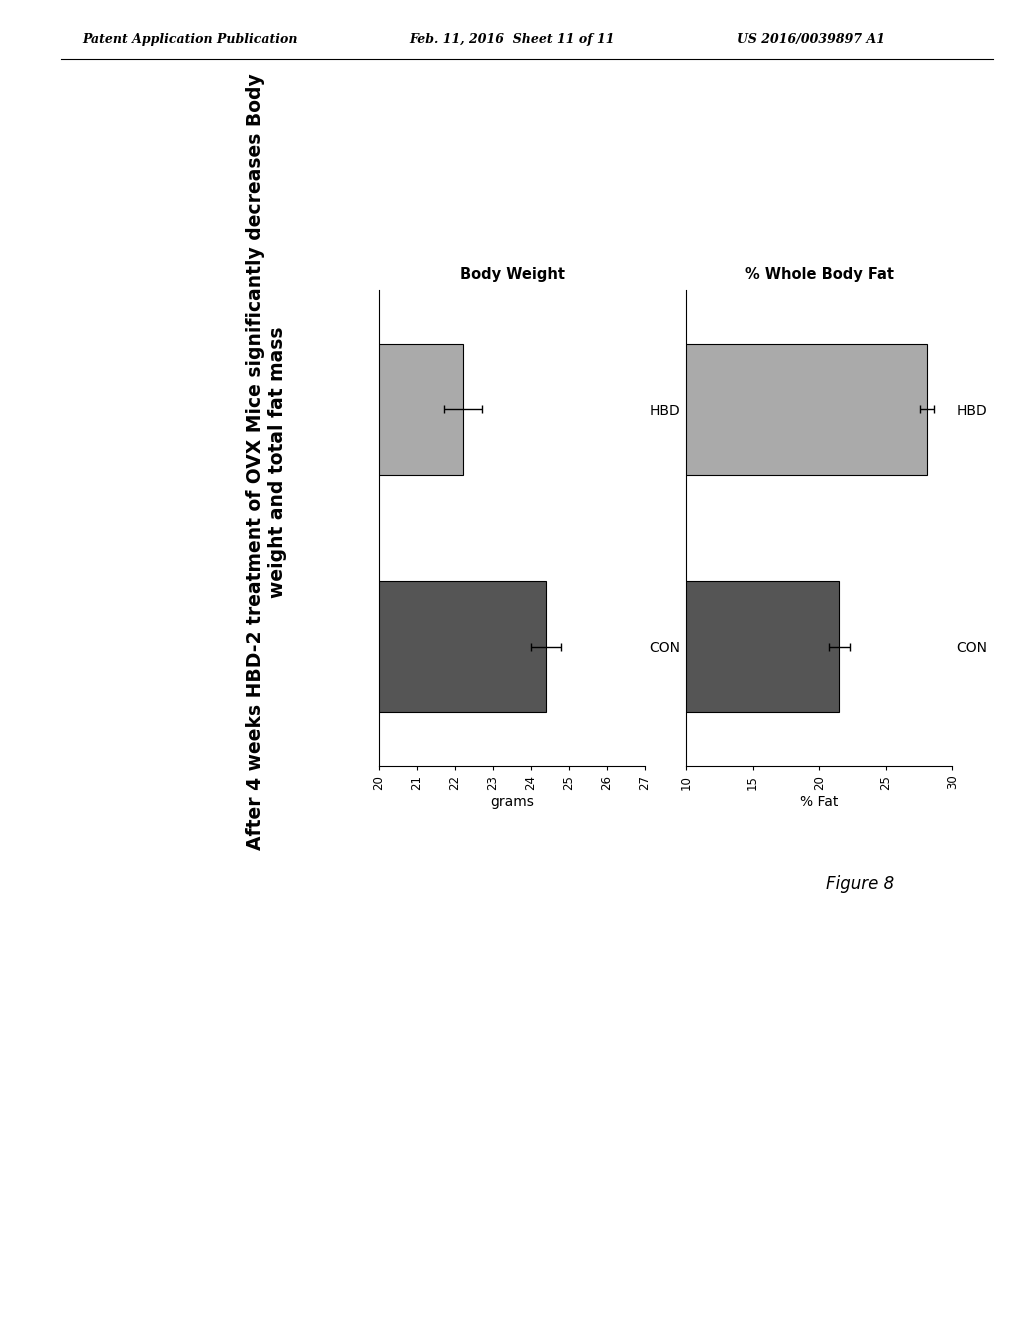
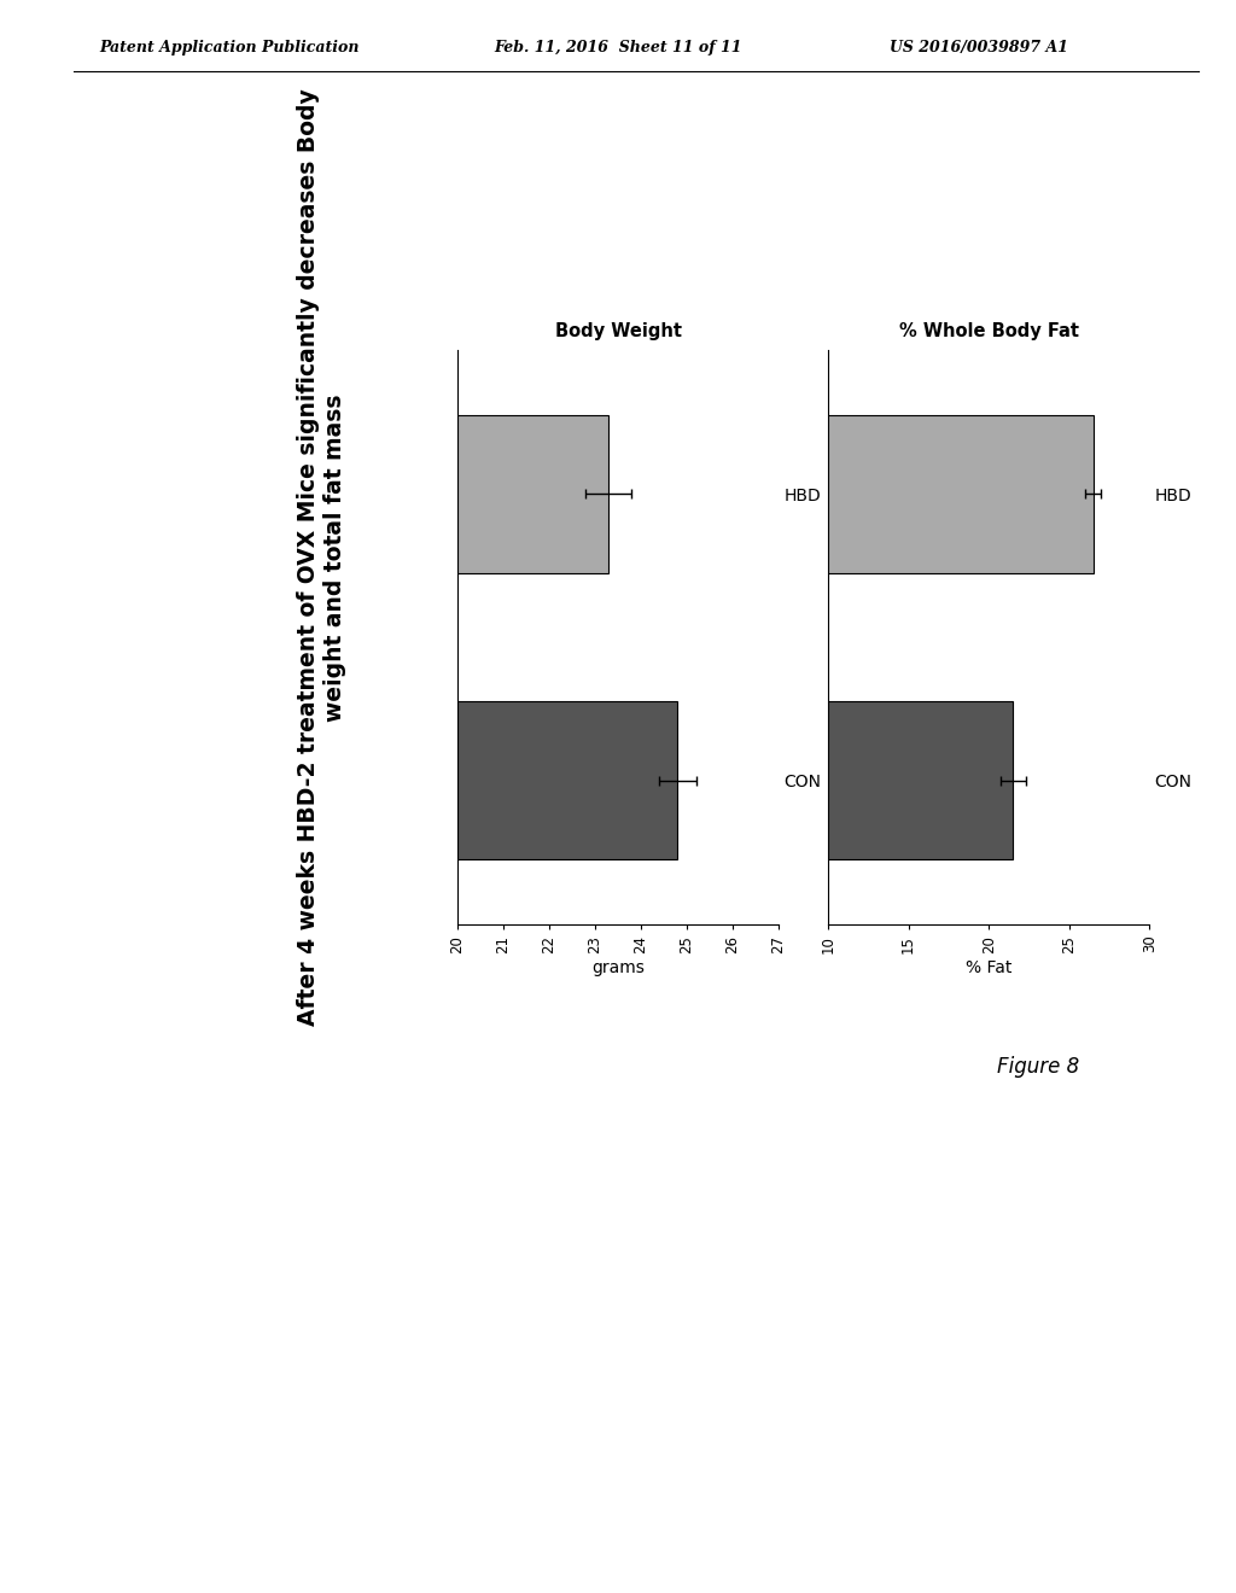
Body Weight/HBD: 22.2 -> 23.3
Body Weight/CON: 24.4 -> 24.8
% Whole Body Fat/HBD: 28.1 -> 26.5
